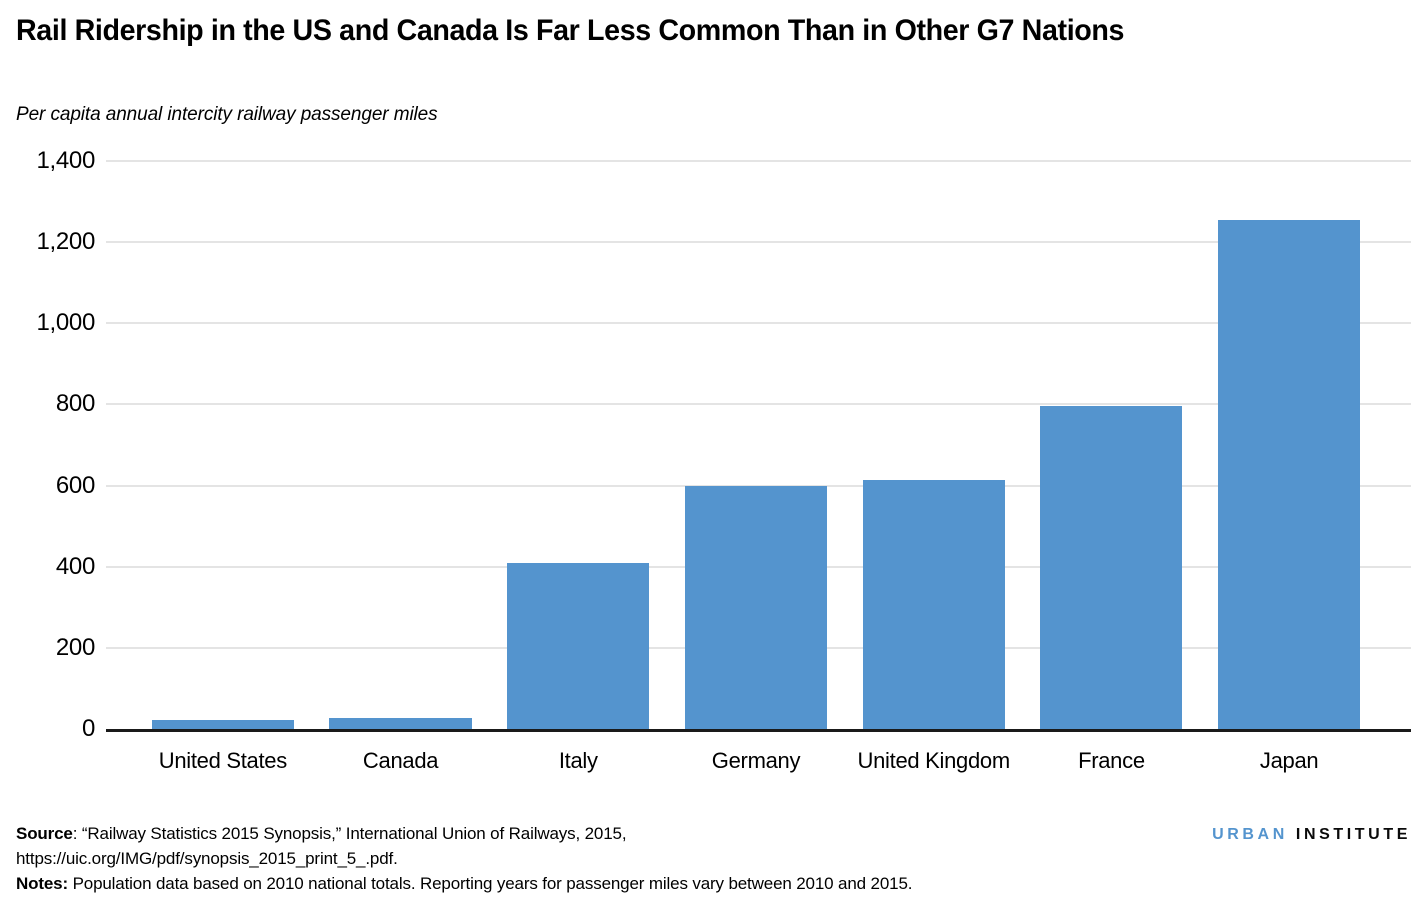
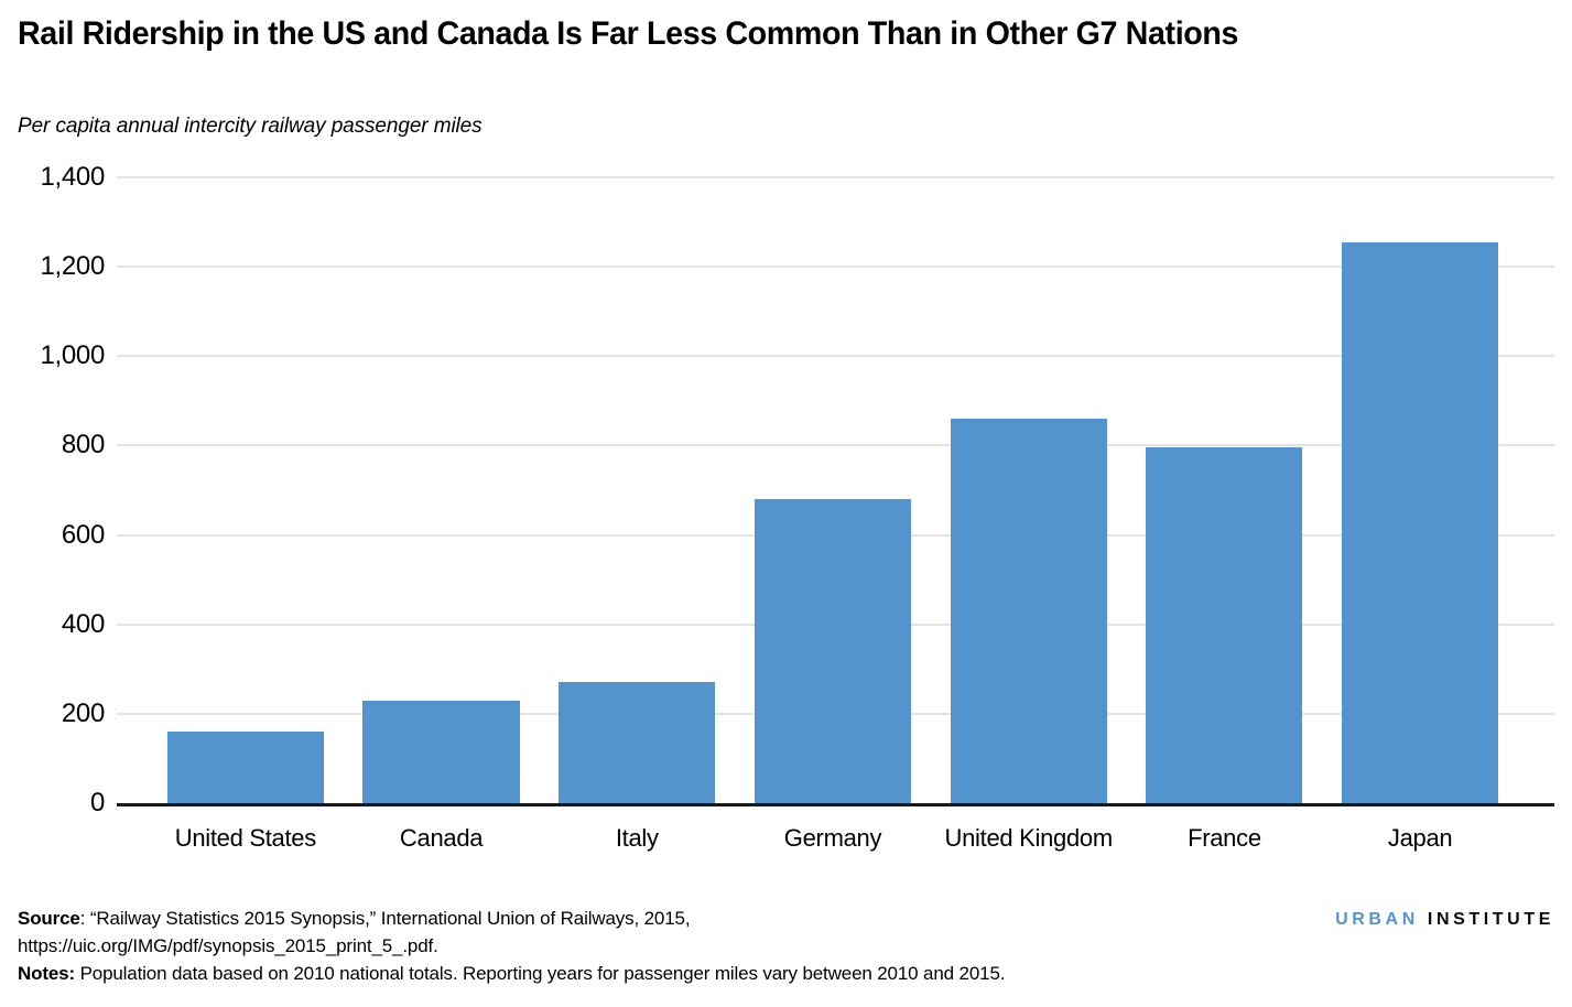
United States: 20 -> 160
Canada: 30 -> 230
Italy: 410 -> 270
Germany: 600 -> 680
United Kingdom: 620 -> 860
